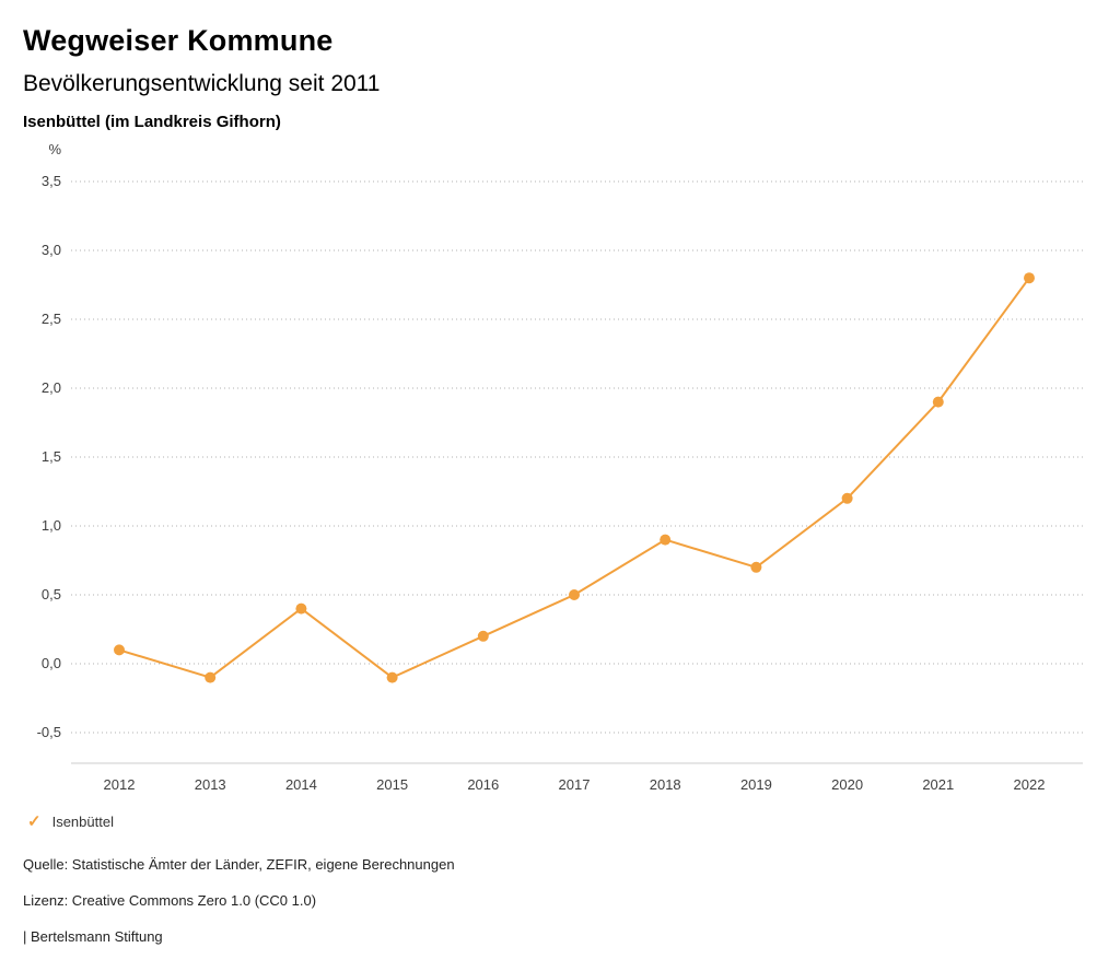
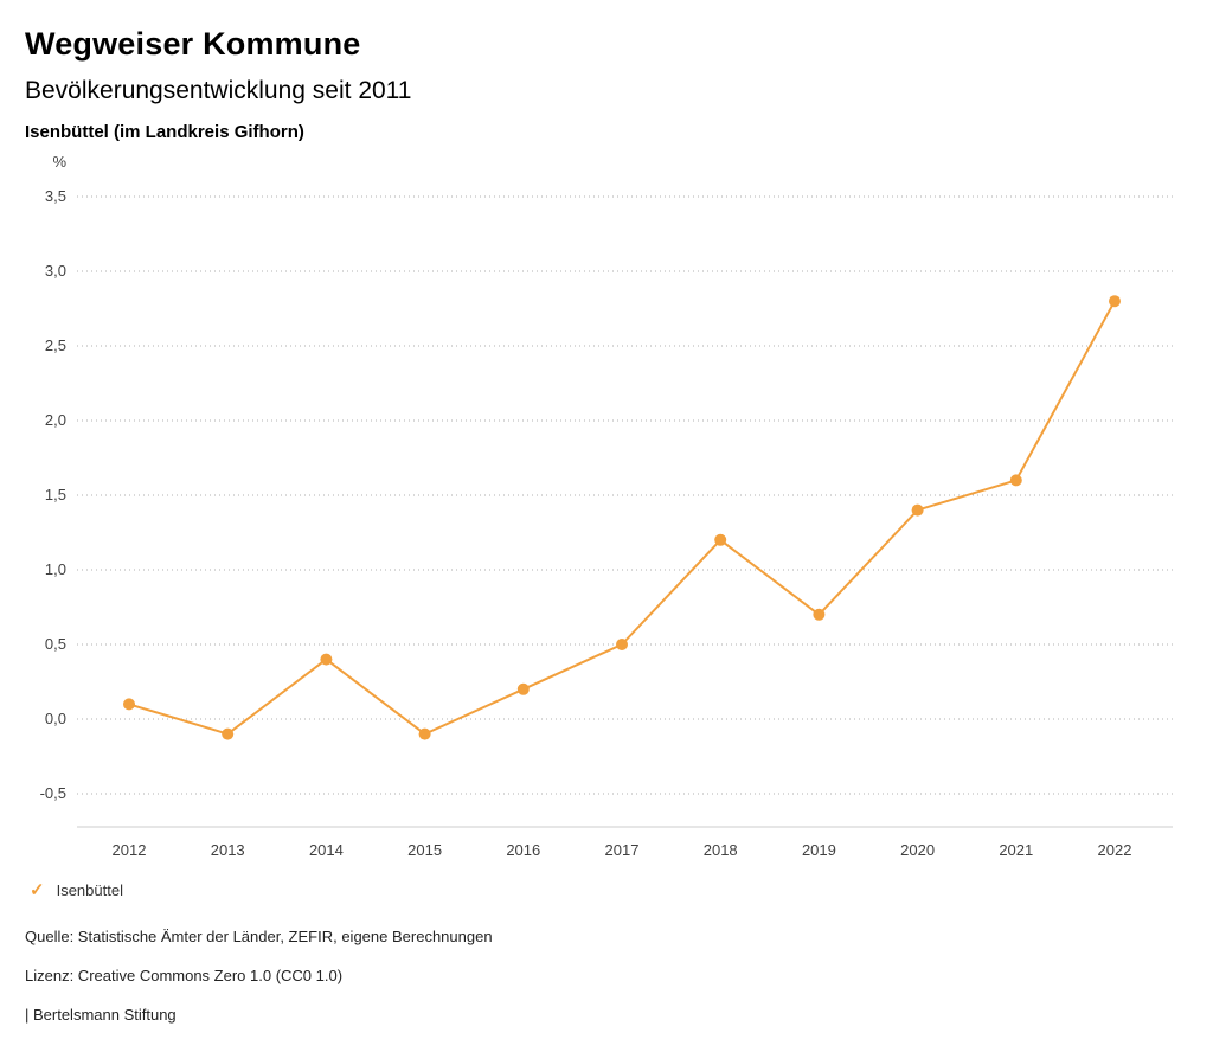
2018: 0,9 -> 1,2
2020: 1,2 -> 1,4
2021: 1,9 -> 1,6
